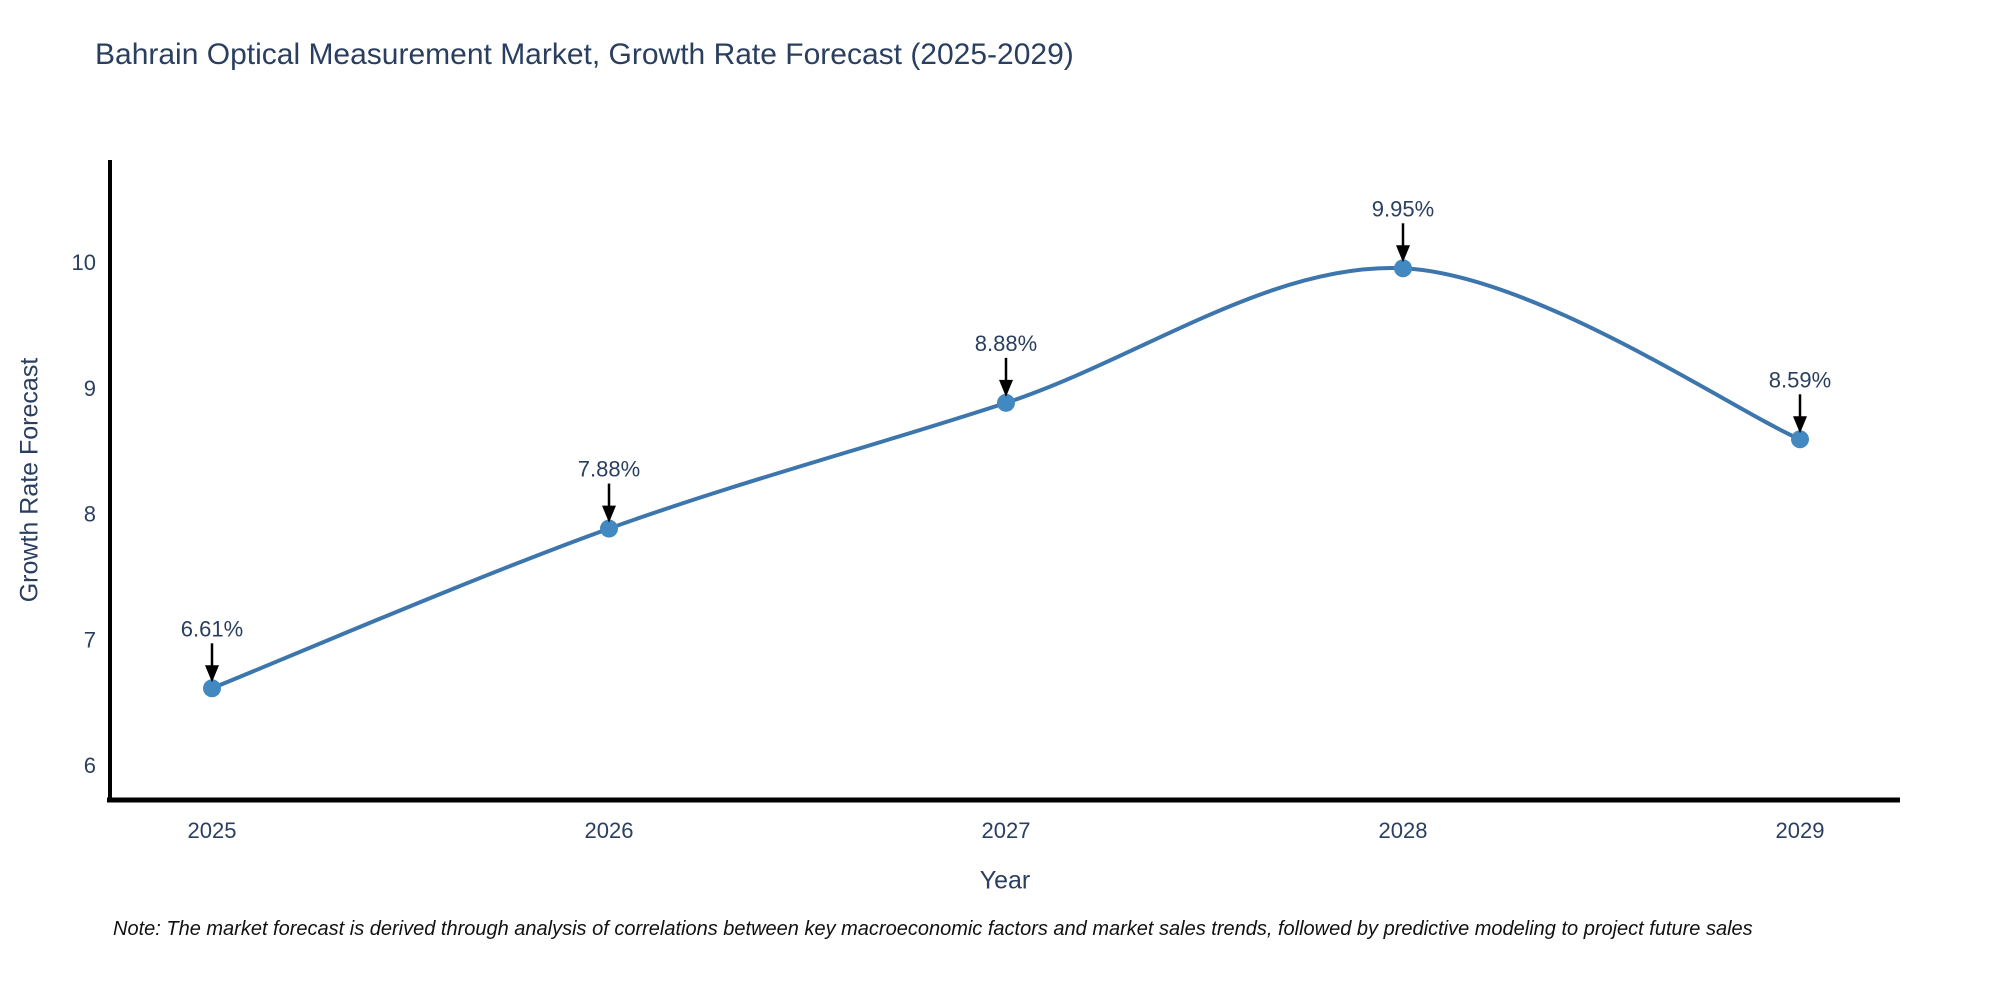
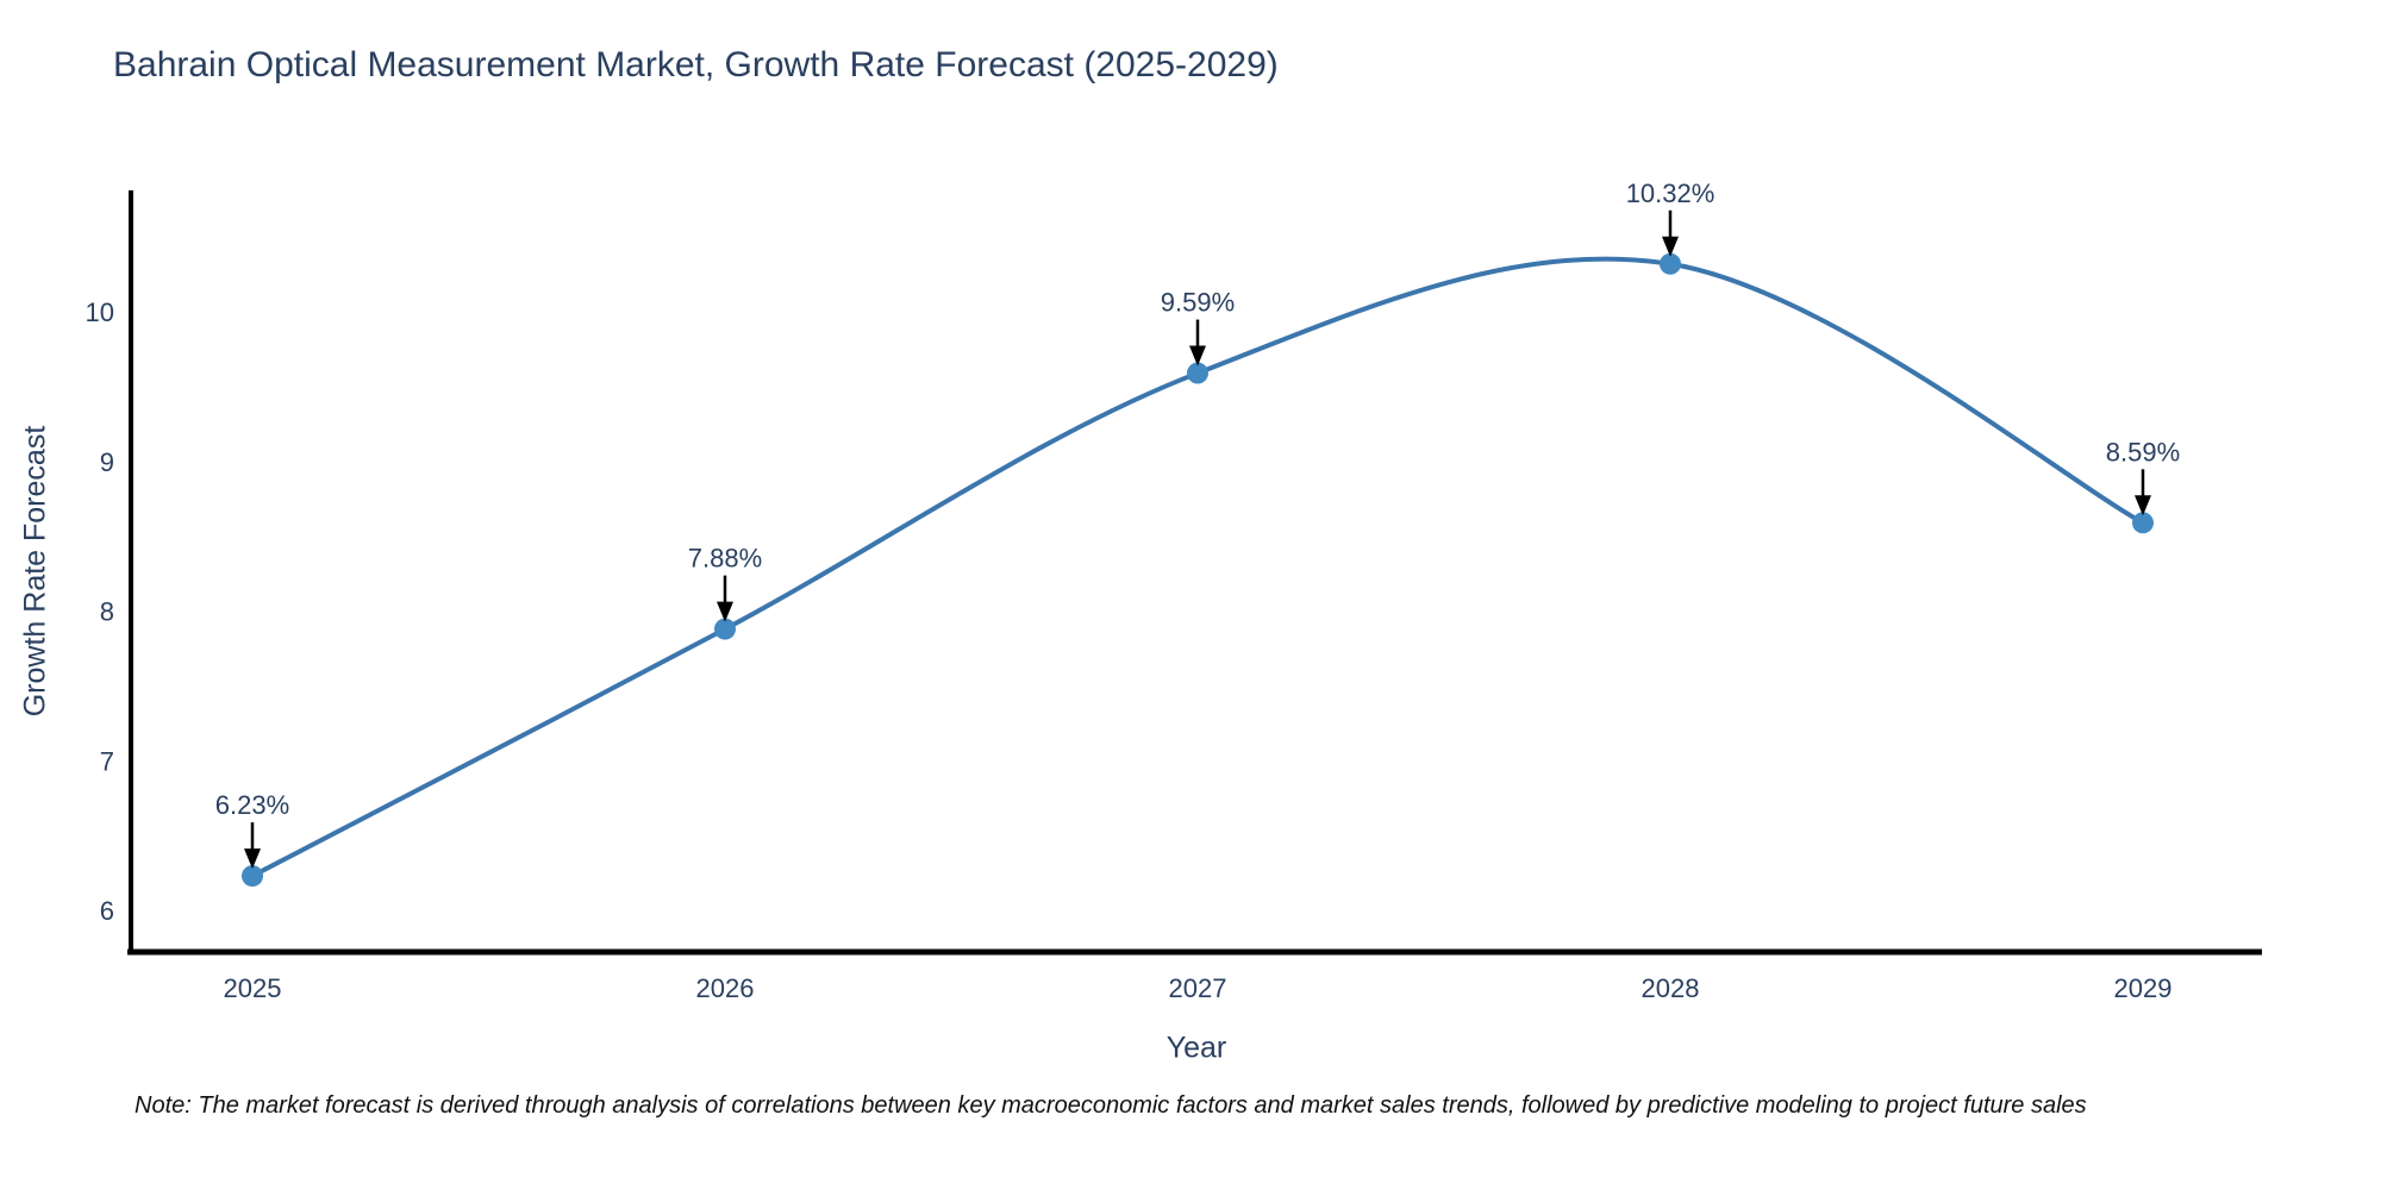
2025: 6.61% -> 6.23%
2027: 8.88% -> 9.59%
2028: 9.95% -> 10.32%
